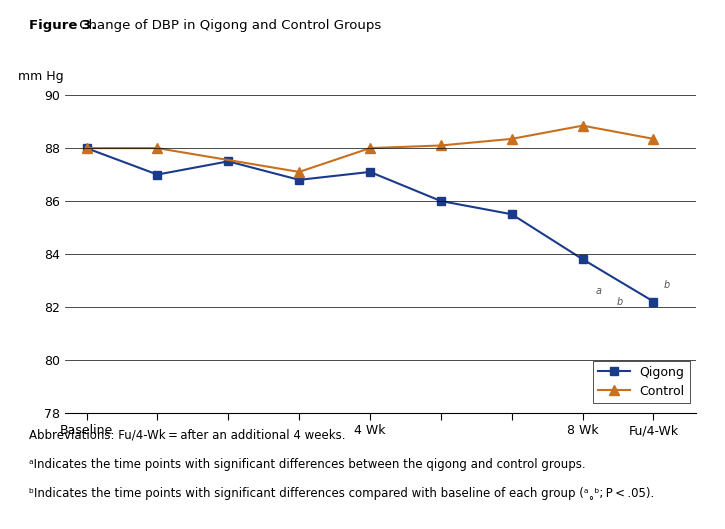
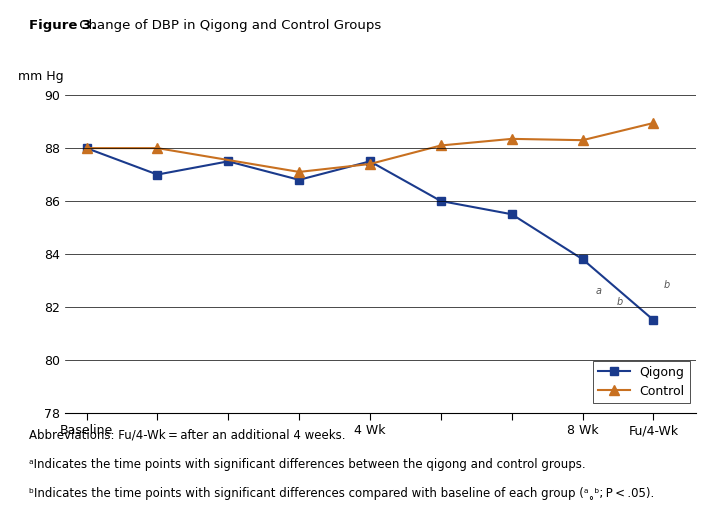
Qigong/4 Wk: 87.1 -> 87.5
Control/4 Wk: 88.00 -> 87.40
Control/8 Wk: 88.85 -> 88.30
Qigong/Fu/4-Wk: 82.2 -> 81.5
Control/Fu/4-Wk: 88.35 -> 88.95
